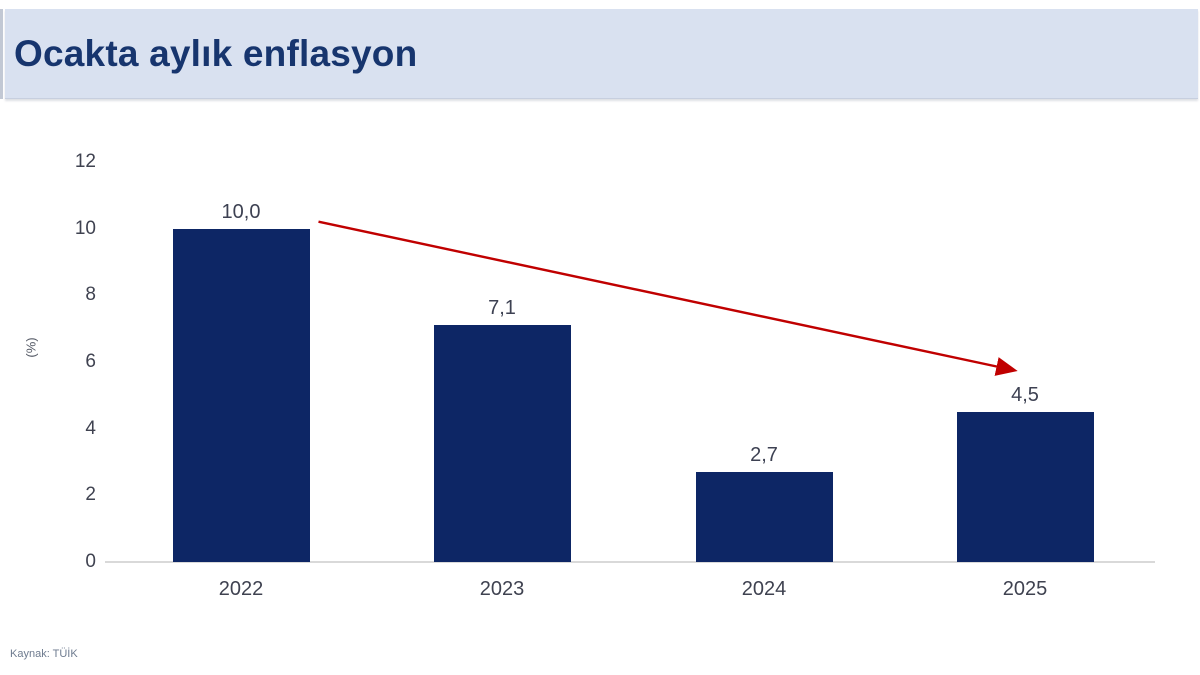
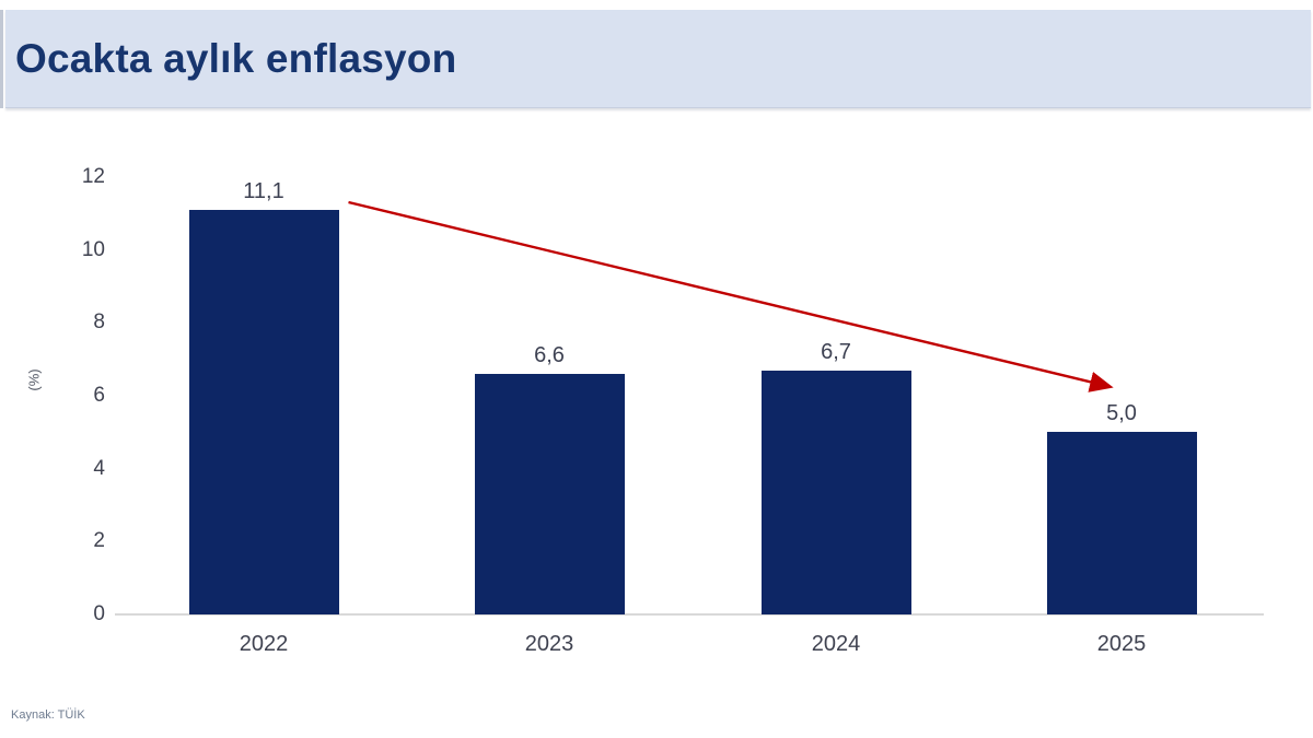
2022: 10,0 -> 11,1
2023: 7,1 -> 6,6
2024: 2,7 -> 6,7
2025: 4,5 -> 5,0
